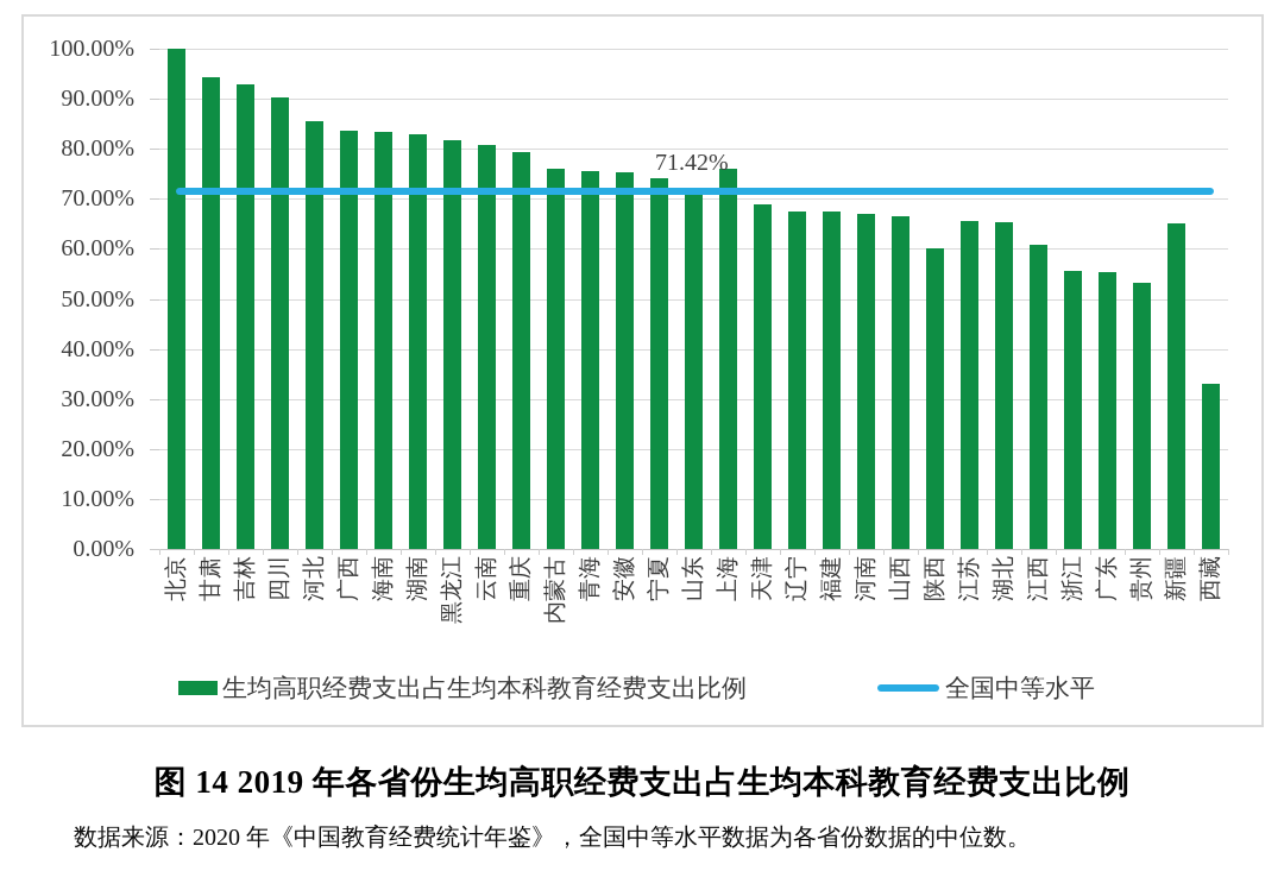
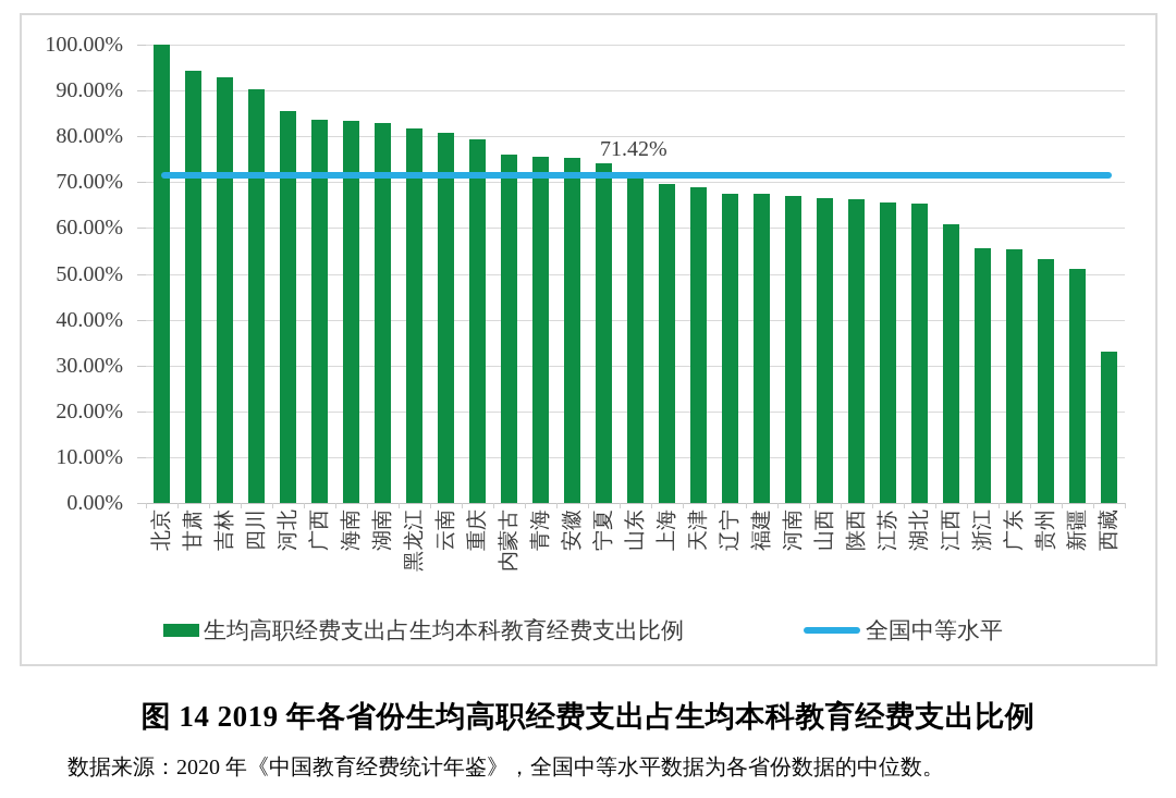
上海: 76% -> 70%
陕西: 60% -> 66%
新疆: 65% -> 51%
